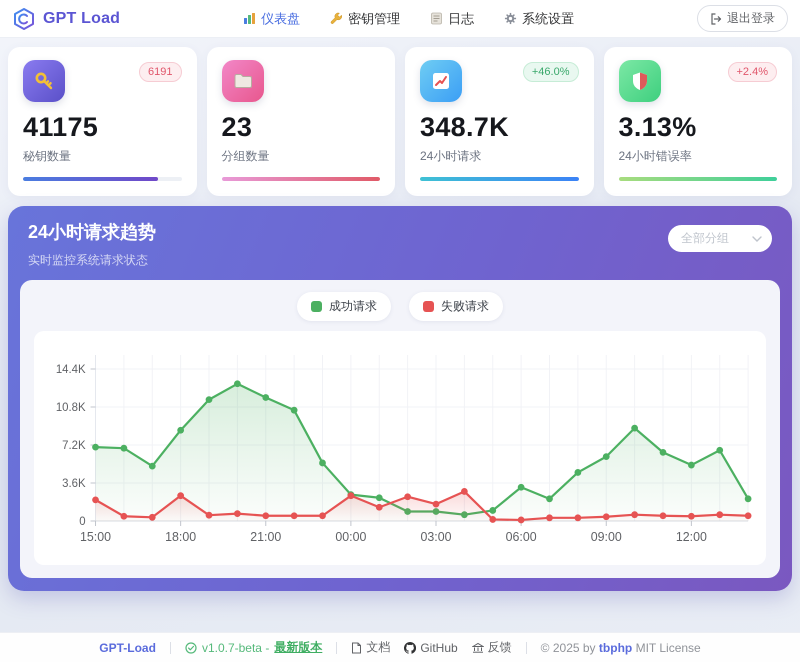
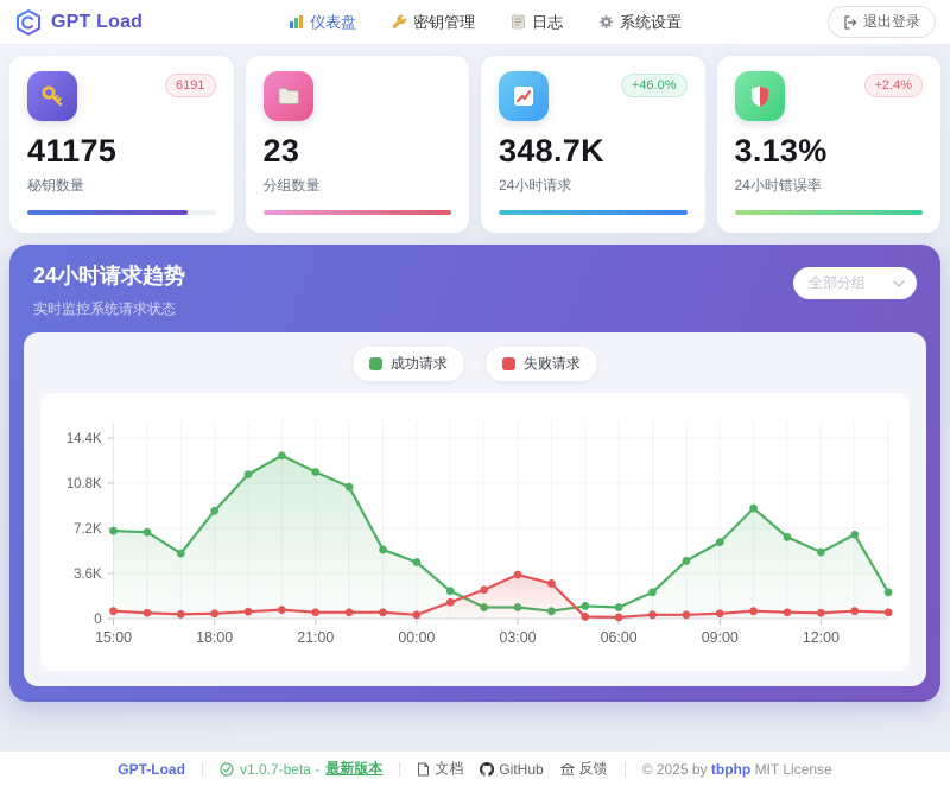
失败请求/15:00: 2.0K -> 0.6K
失败请求/18:00: 2.4K -> 0.4K
成功请求/00:00: 2.5K -> 4.5K
失败请求/00:00: 2.4K -> 0.3K
失败请求/03:00: 1.6K -> 3.5K
成功请求/06:00: 3.2K -> 0.9K
